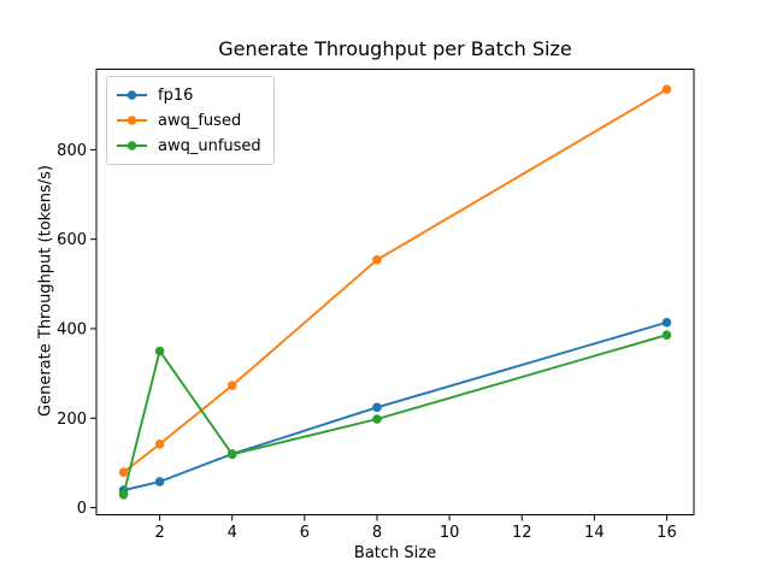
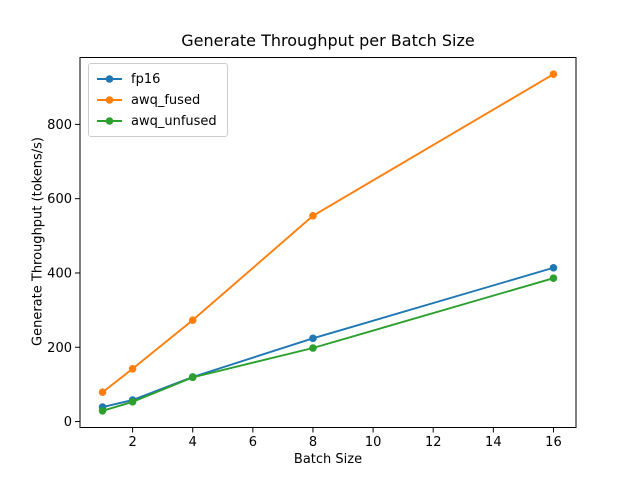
awq_unfused/2: 350 -> 50
